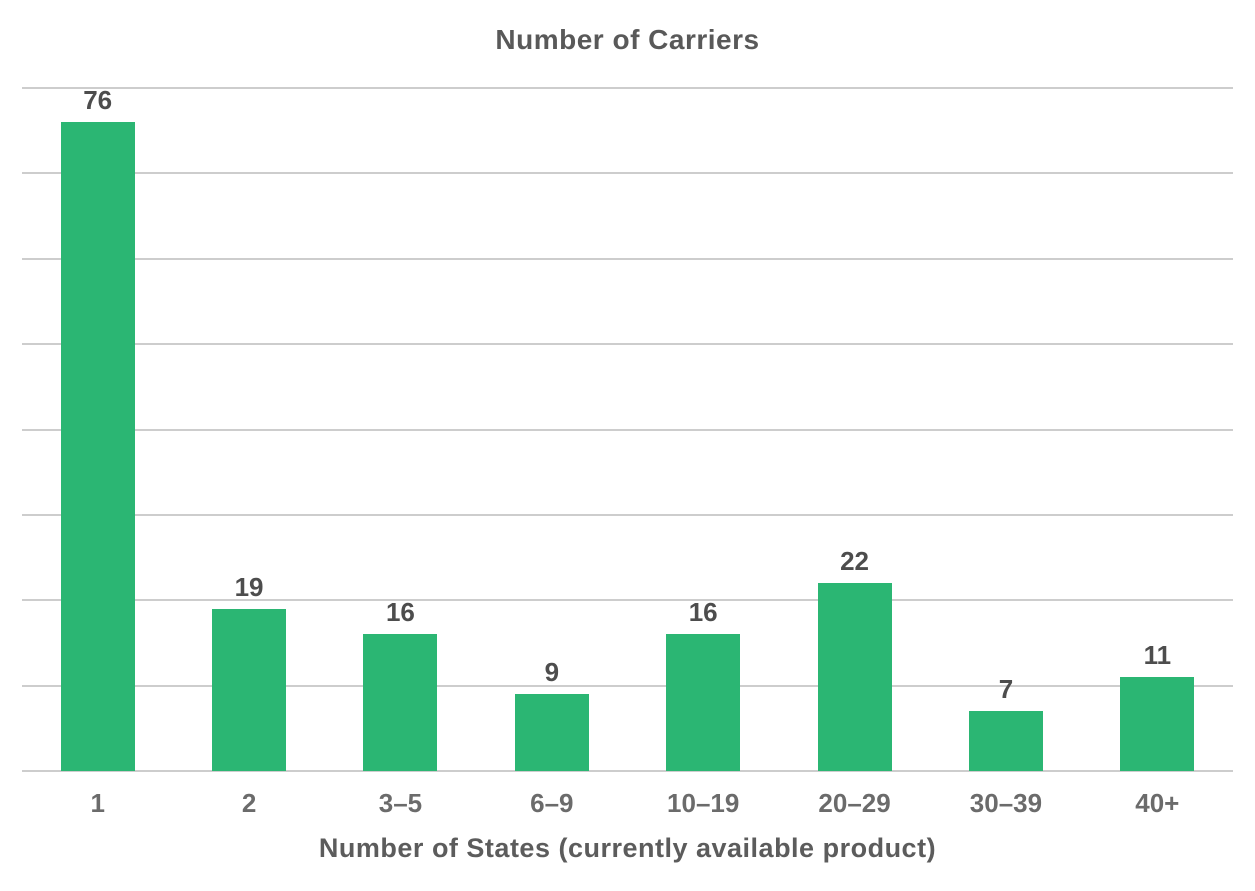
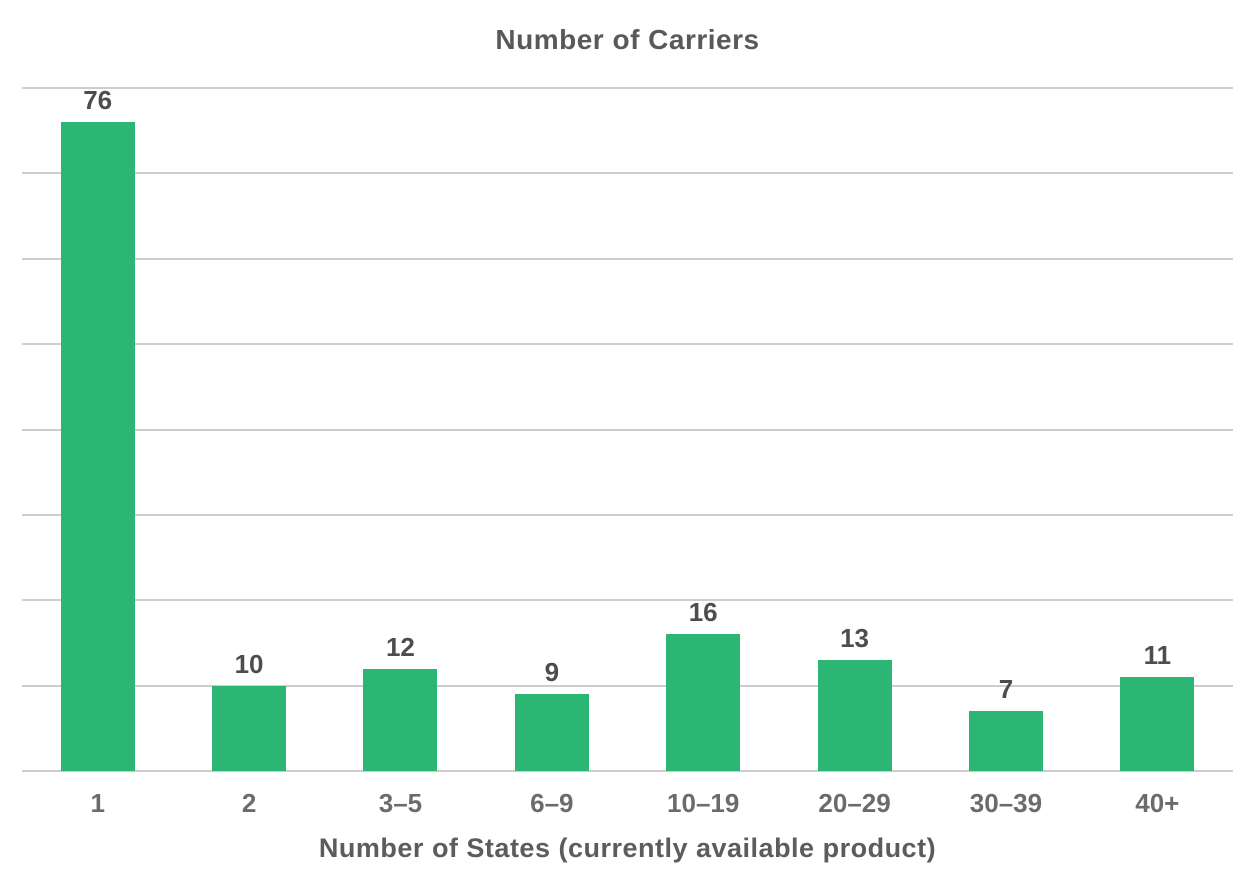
2: 19 -> 10
3–5: 16 -> 12
20–29: 22 -> 13
